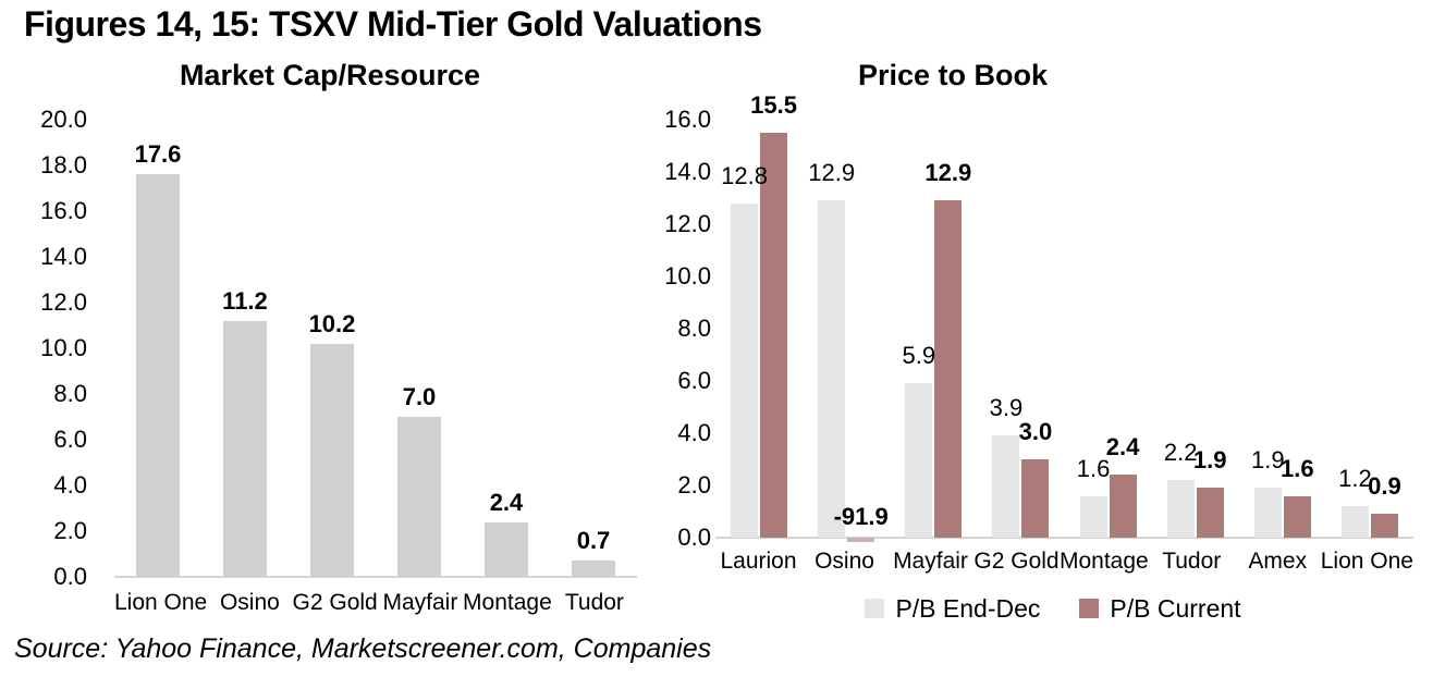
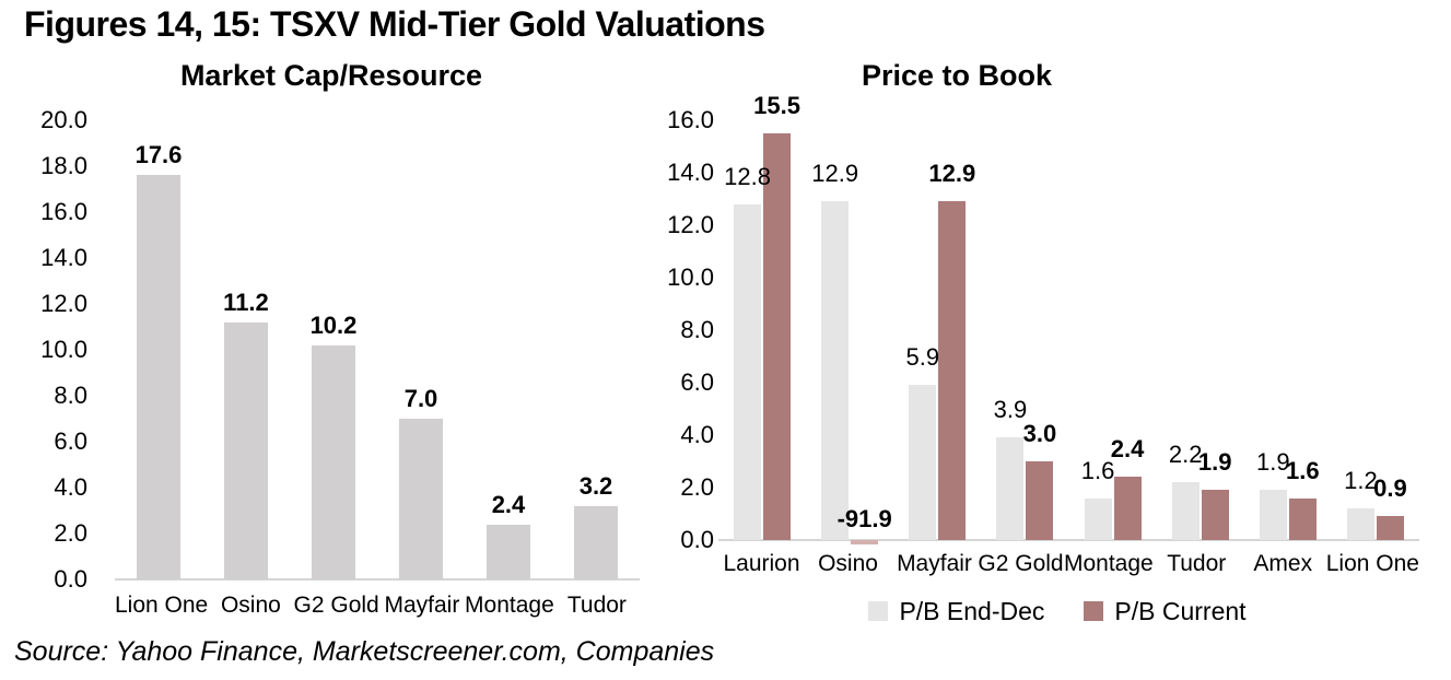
Market Cap/Resource/Tudor: 0.7 -> 3.2
